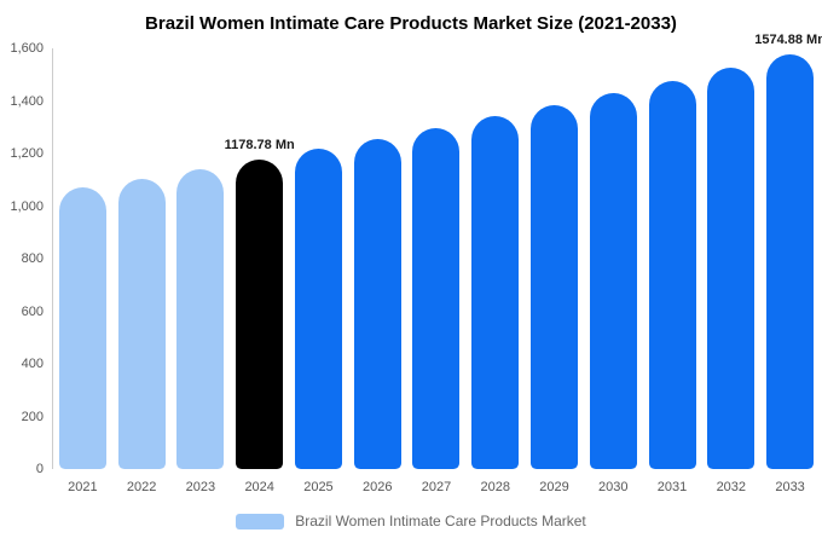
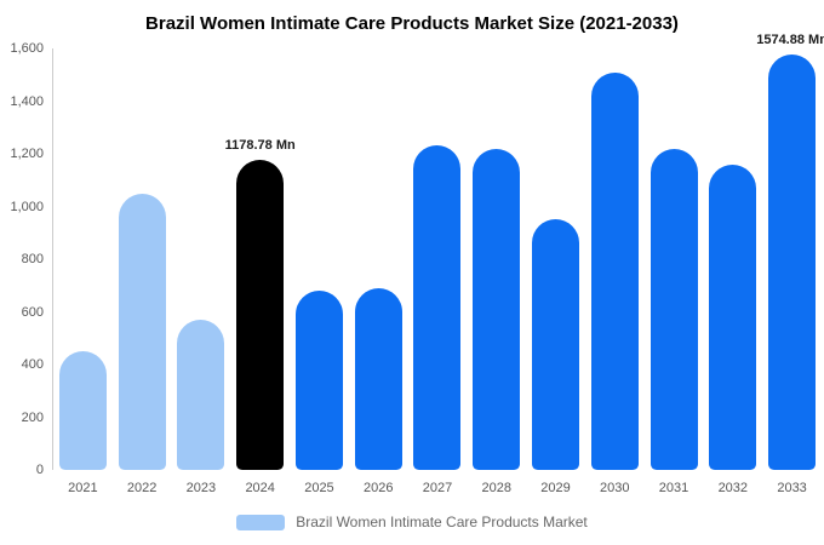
2021: 1070 -> 450
2022: 1100 -> 1050
2023: 1140 -> 570
2025: 1220 -> 680
2026: 1260 -> 690
2027: 1300 -> 1230
2028: 1340 -> 1220
2029: 1380 -> 950
2030: 1430 -> 1510
2031: 1480 -> 1220
2032: 1520 -> 1160
